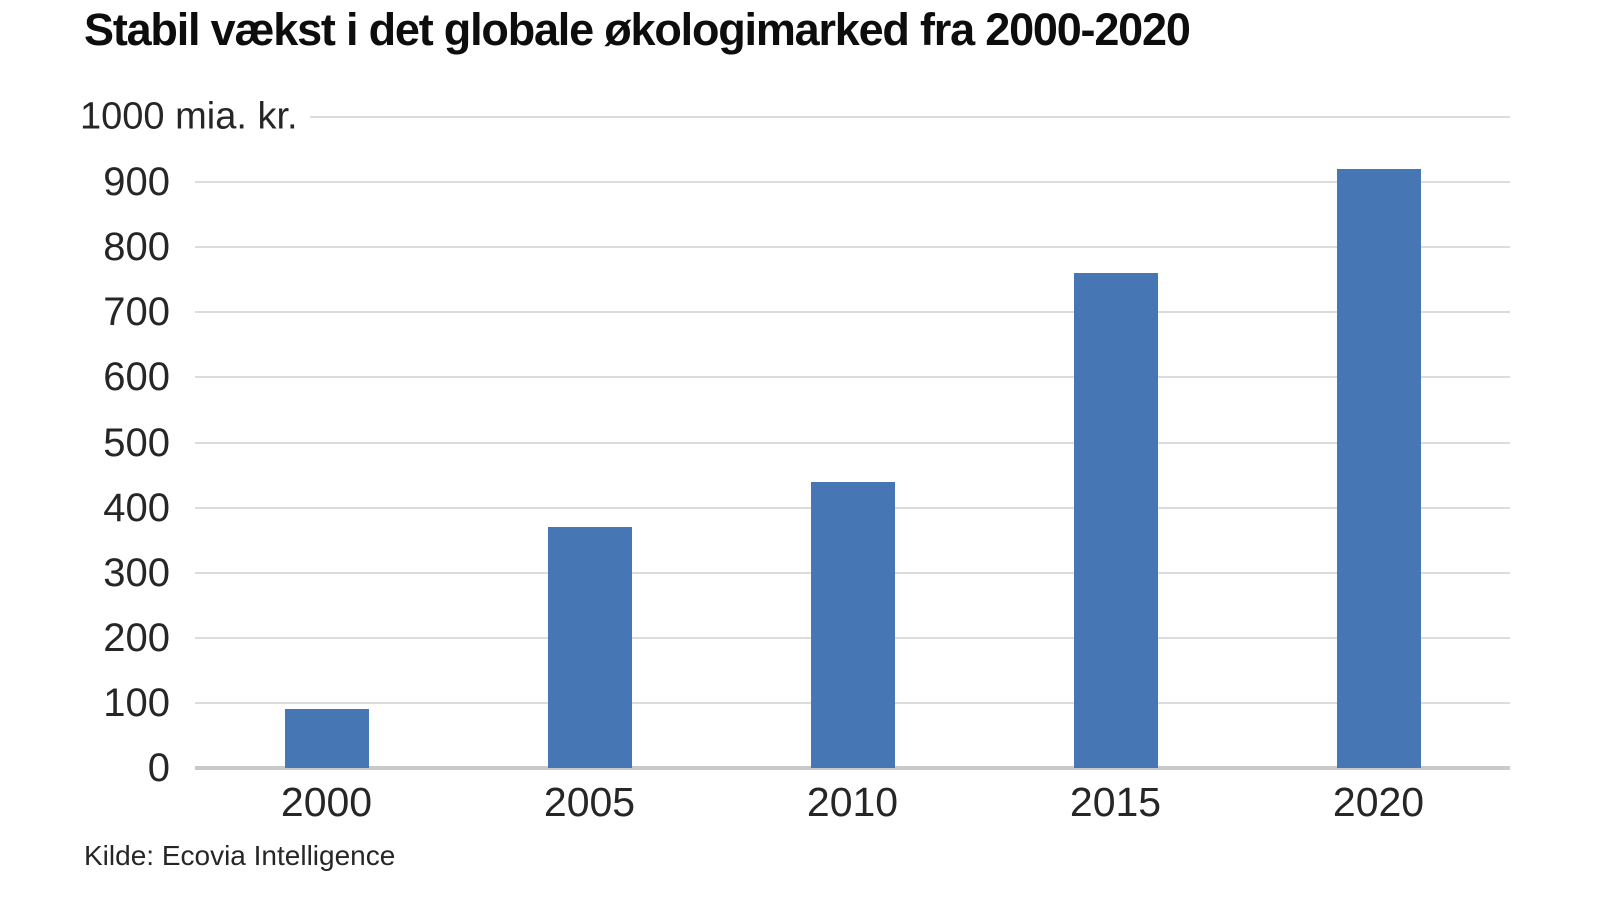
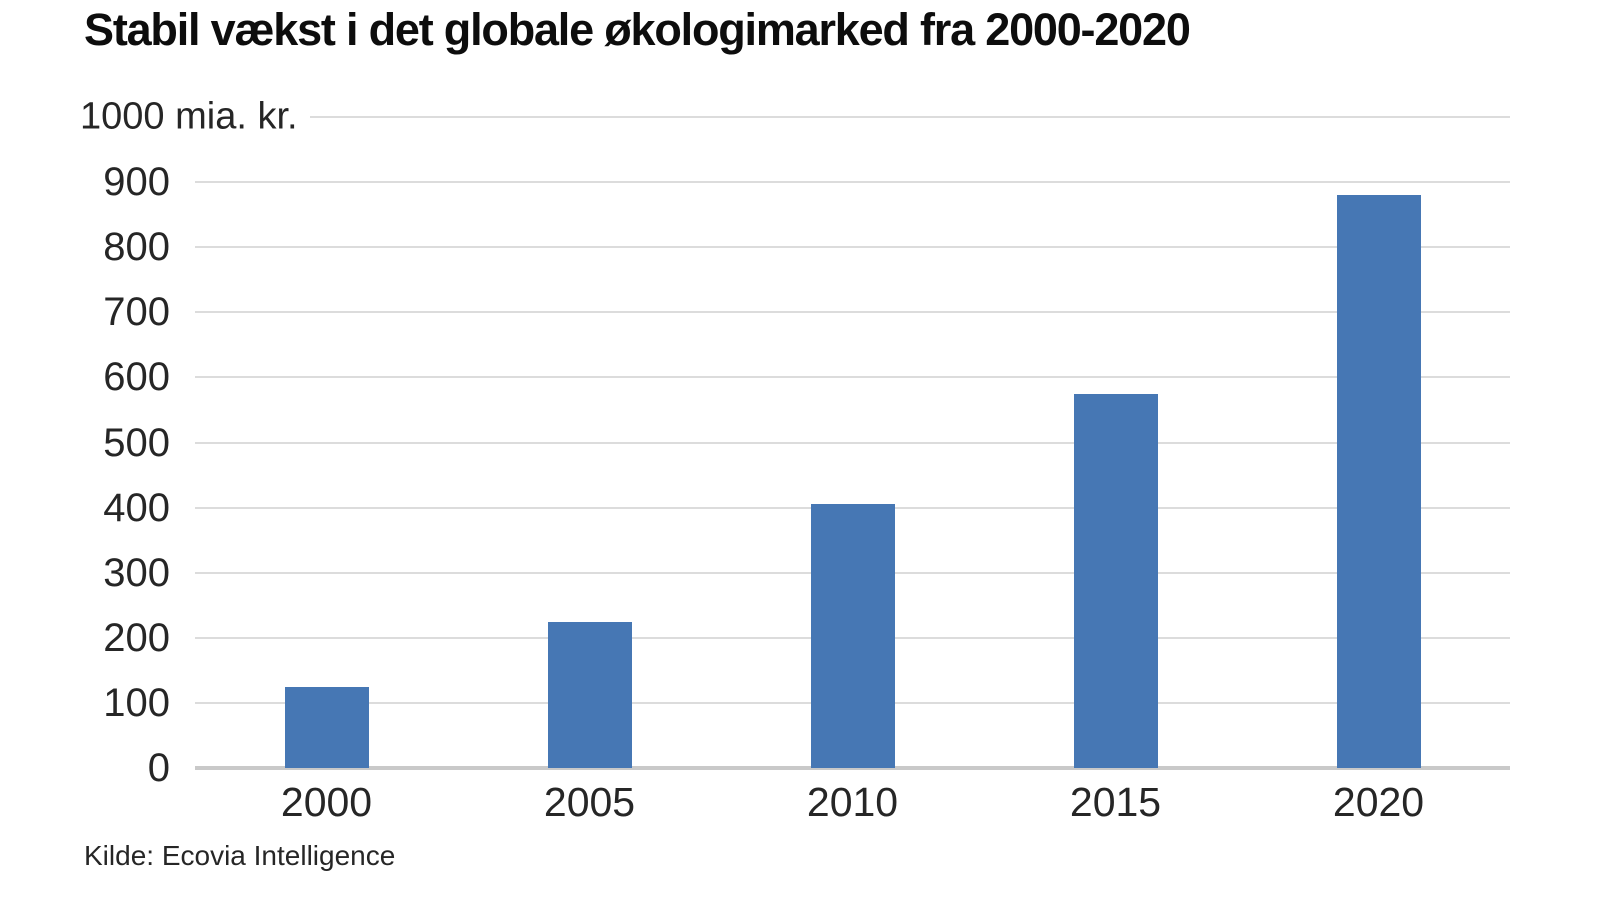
2000: 90 -> 120
2005: 370 -> 220
2010: 440 -> 400
2015: 760 -> 580
2020: 920 -> 880
